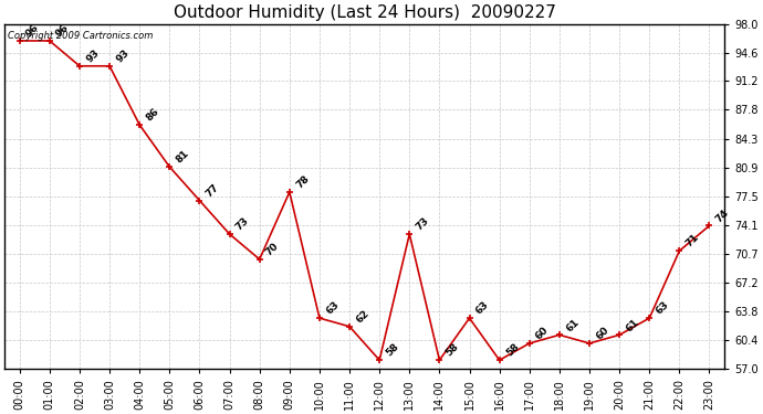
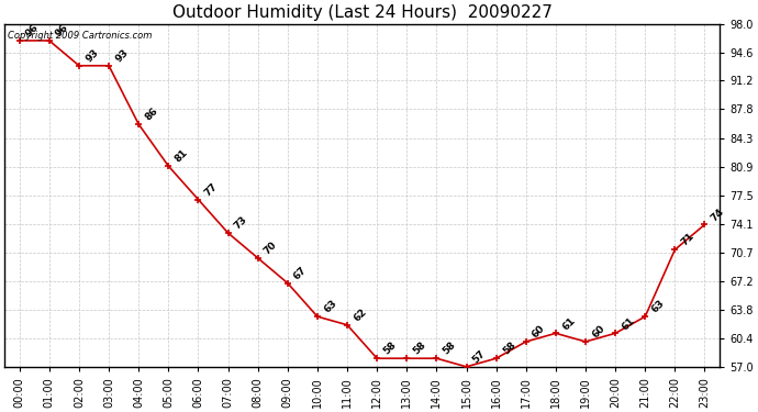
09:00: 78 -> 67
13:00: 73 -> 58
15:00: 63 -> 57
